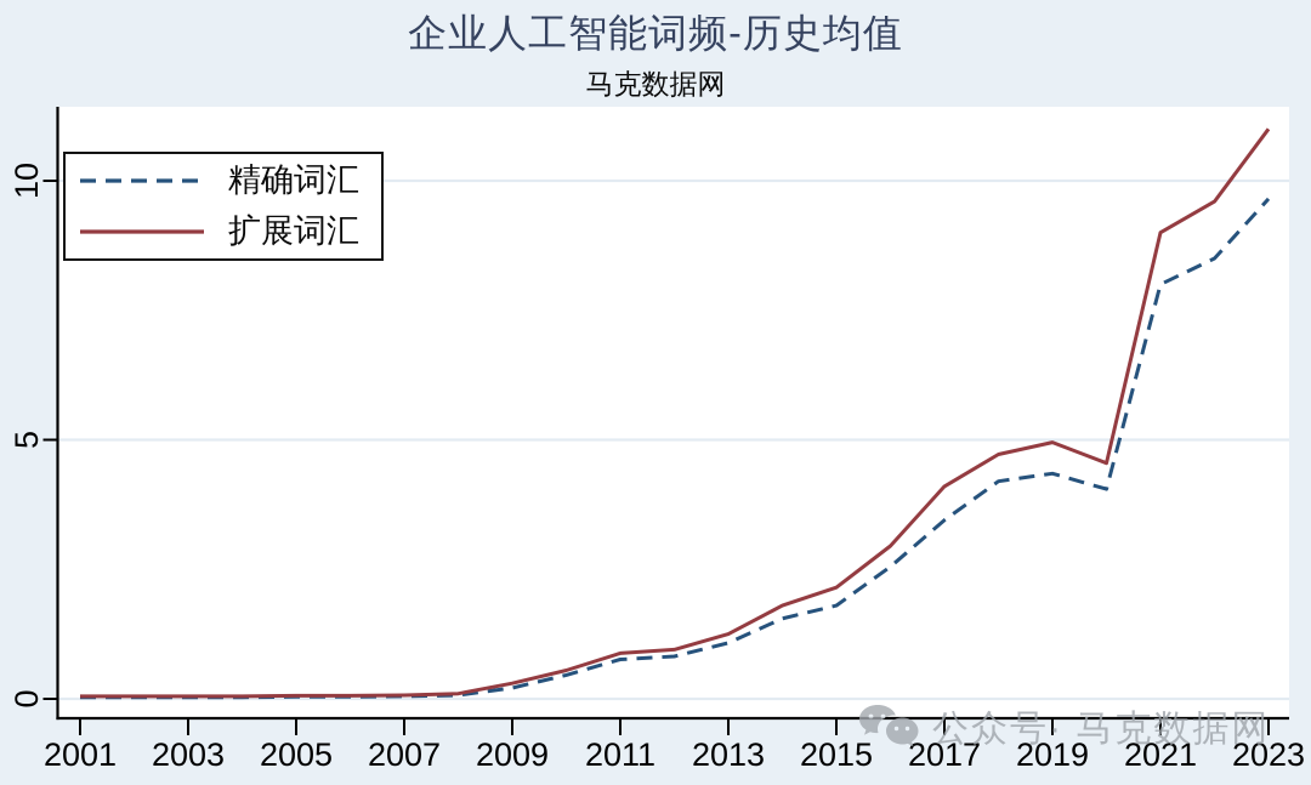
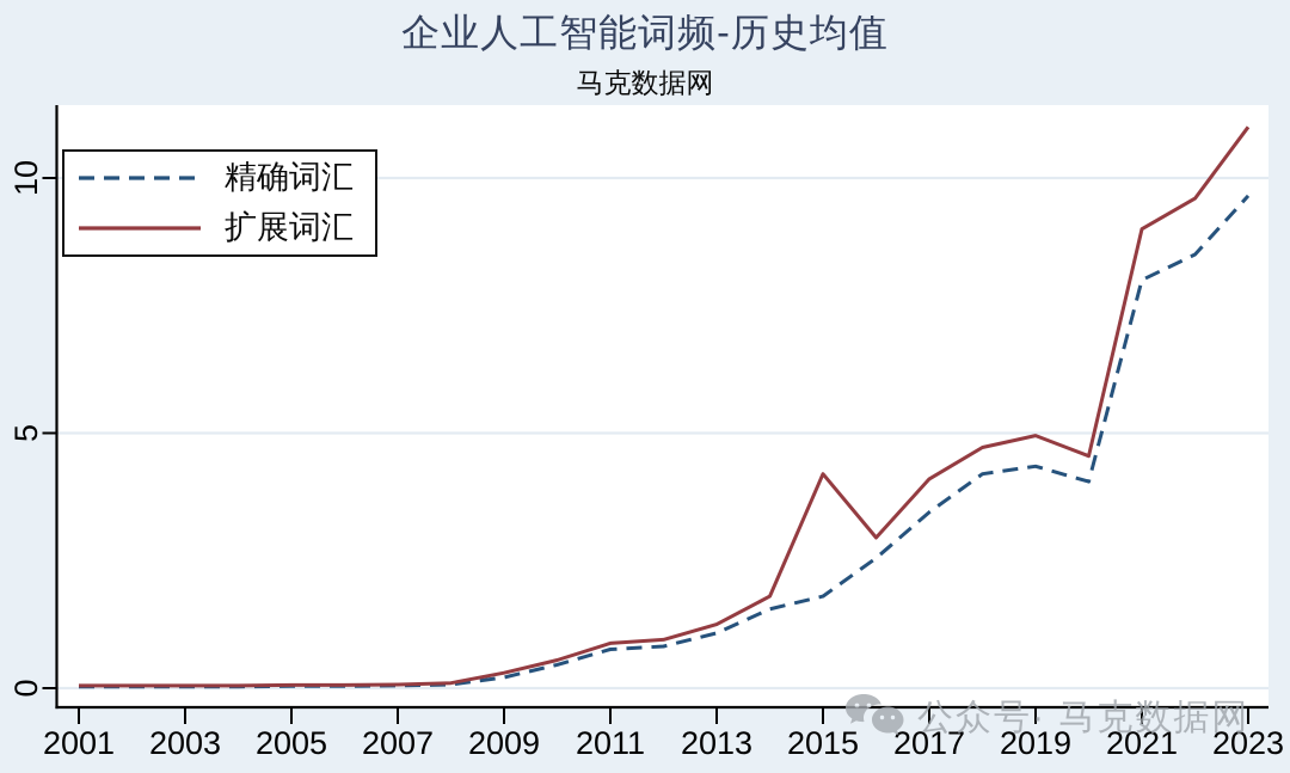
扩展词汇/2015: 2.1 -> 4.2
